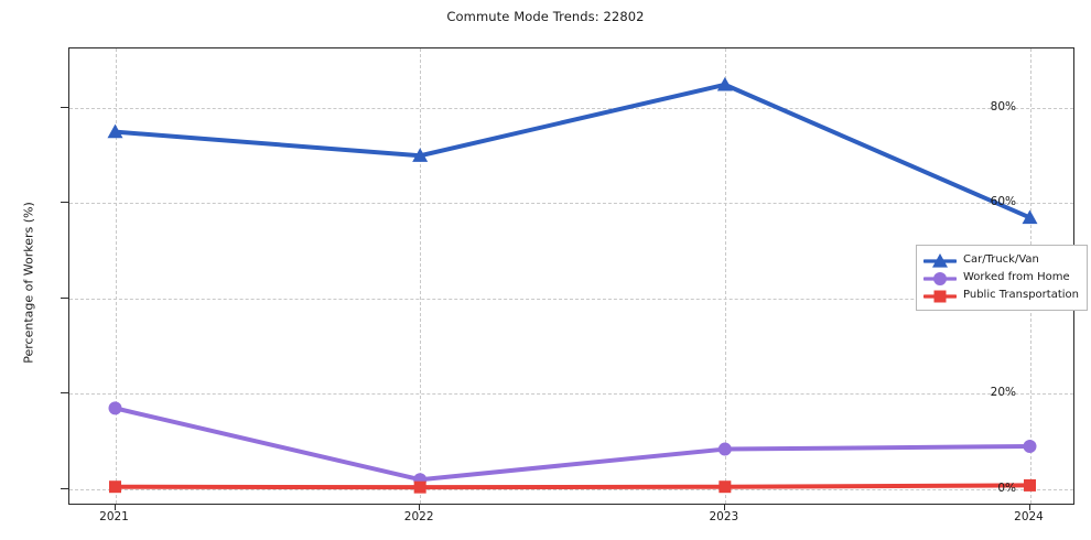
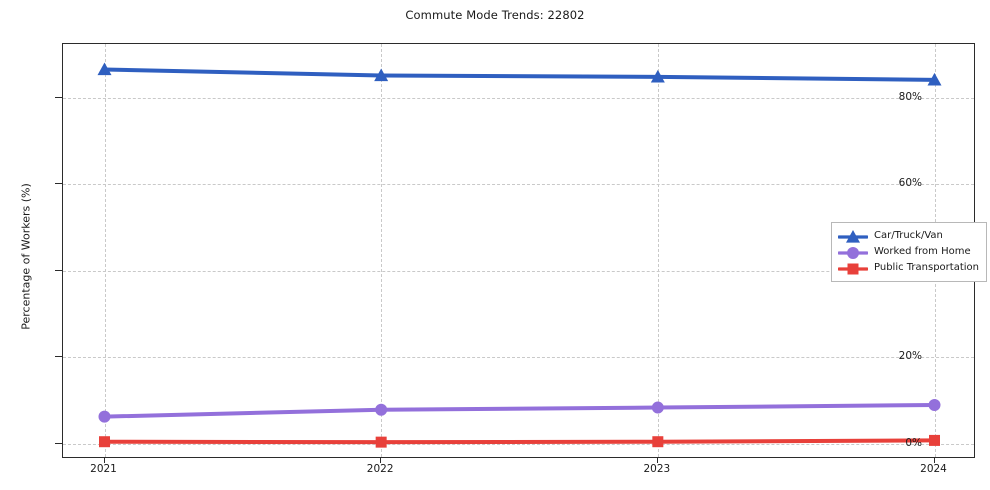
Car/Truck/Van/2021: 75% -> 87%
Worked from Home/2021: 17% -> 6%
Car/Truck/Van/2022: 70% -> 85%
Worked from Home/2022: 2% -> 8%
Car/Truck/Van/2024: 57% -> 84%
